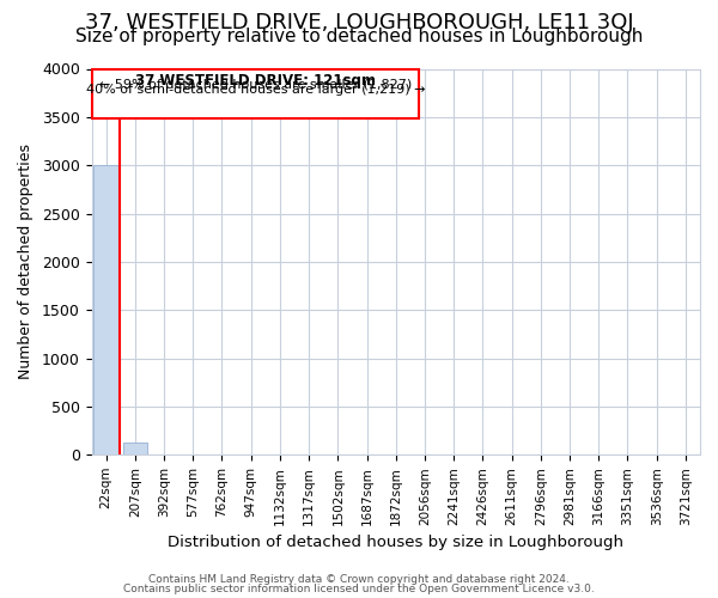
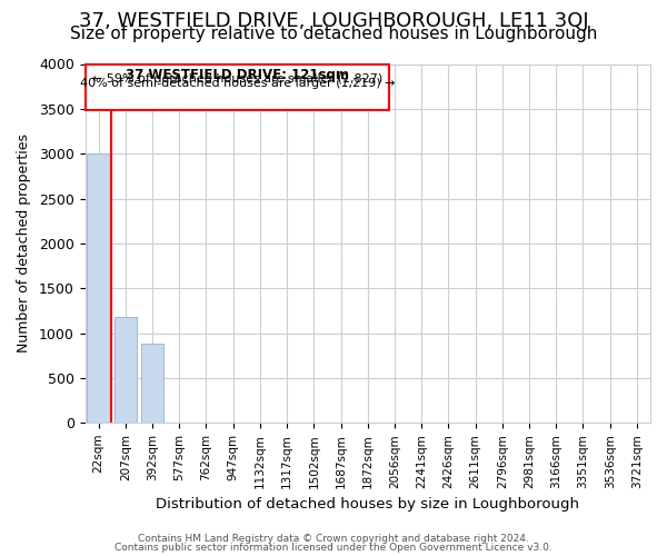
207sqm: 120 -> 1180
392sqm: 0 -> 880
